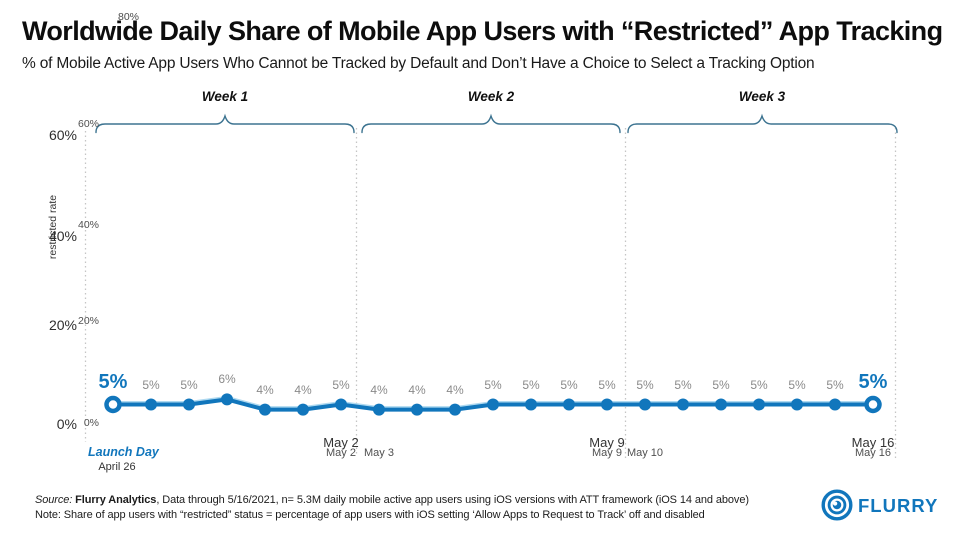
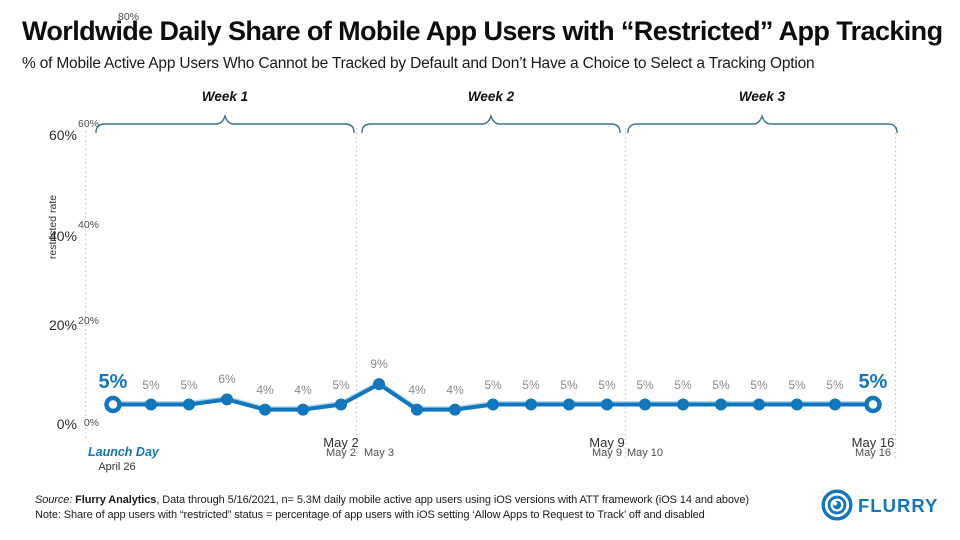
May 3: 4% -> 9%
